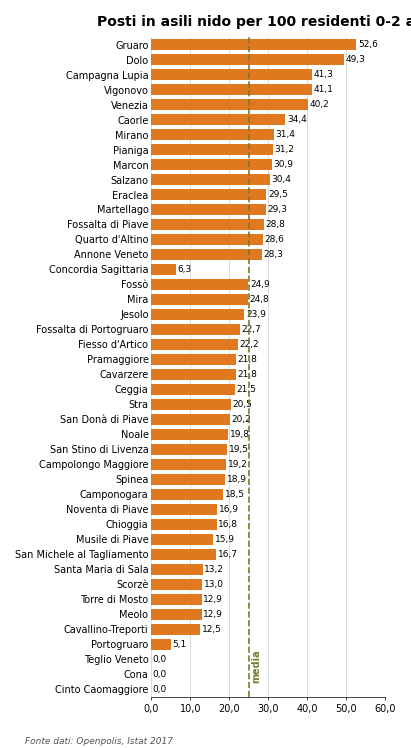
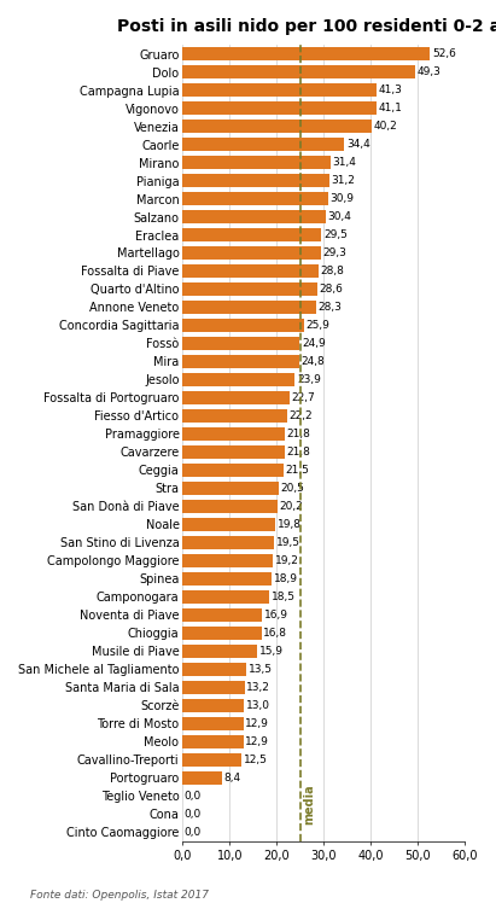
Concordia Sagittaria: 6,3 -> 25,9
San Michele al Tagliamento: 16,7 -> 13,5
Portogruaro: 5,1 -> 8,4
